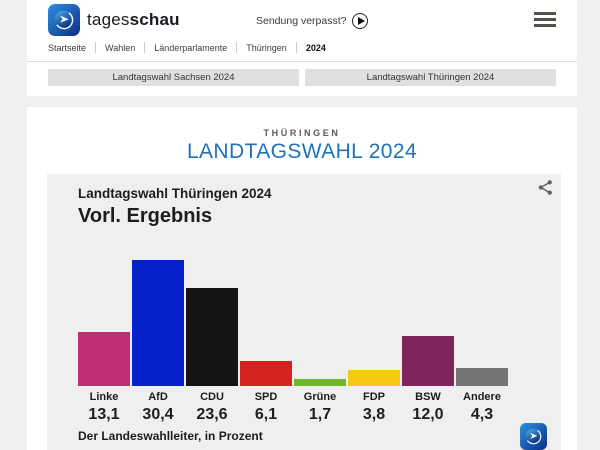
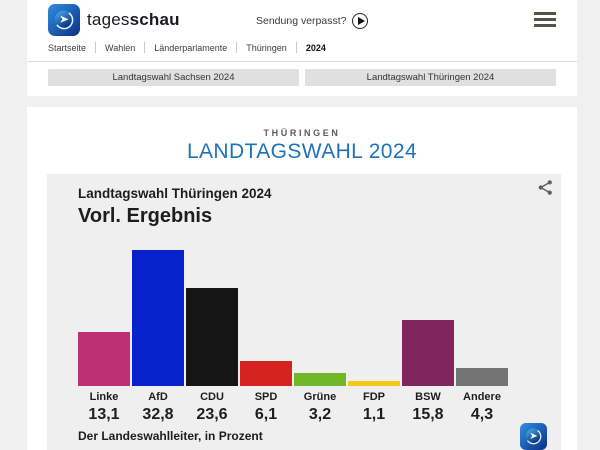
AfD: 30,4 -> 32,8
Grüne: 1,7 -> 3,2
FDP: 3,8 -> 1,1
BSW: 12,0 -> 15,8
